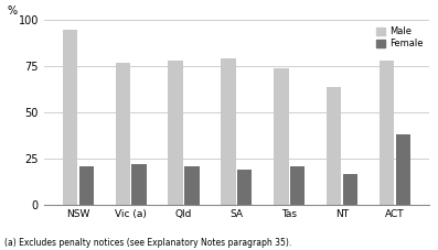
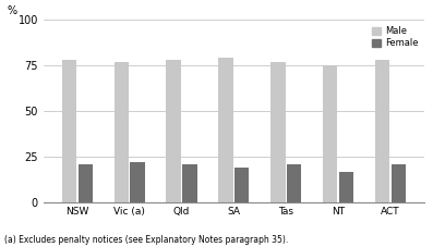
Male/NSW: 95 -> 78
Male/Tas: 74 -> 77
Male/NT: 64 -> 75
Female/ACT: 38 -> 21
